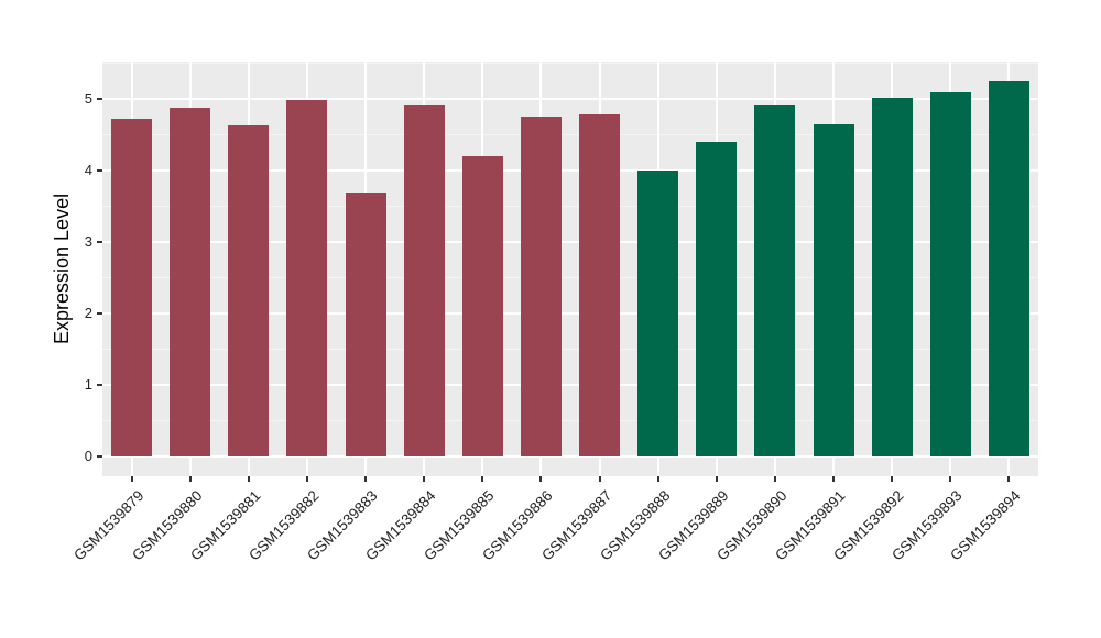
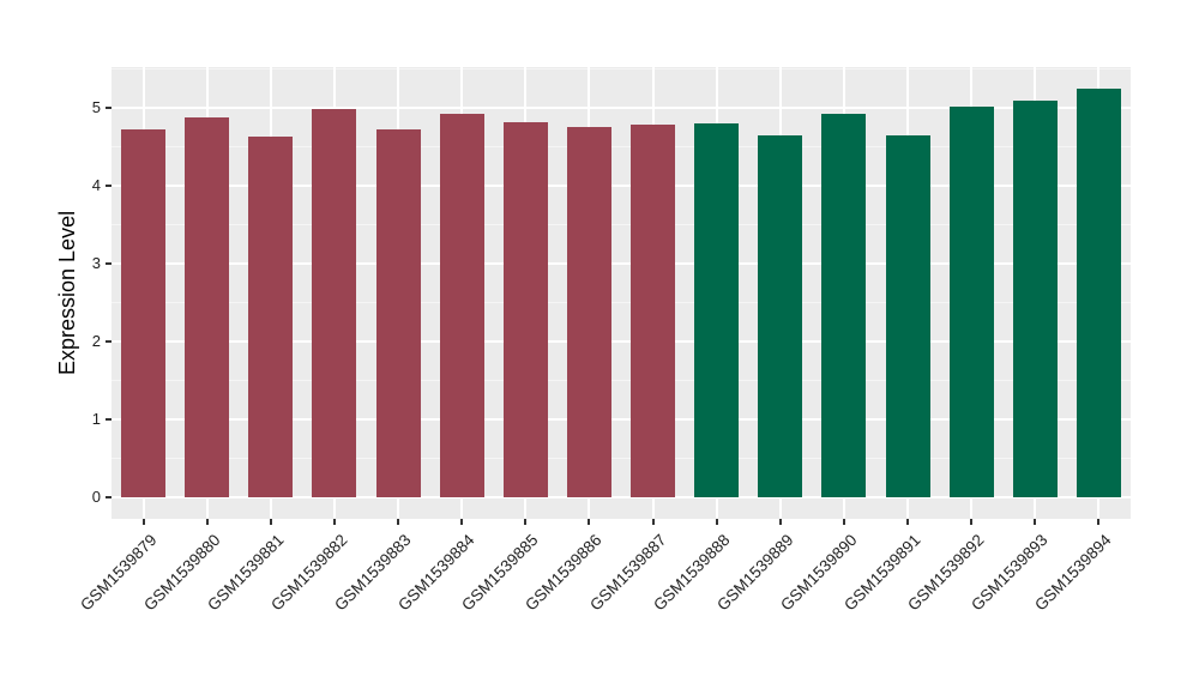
GSM1539883: 3.7 -> 4.7
GSM1539885: 4.2 -> 4.8
GSM1539888: 4.0 -> 4.8
GSM1539889: 4.4 -> 4.7
